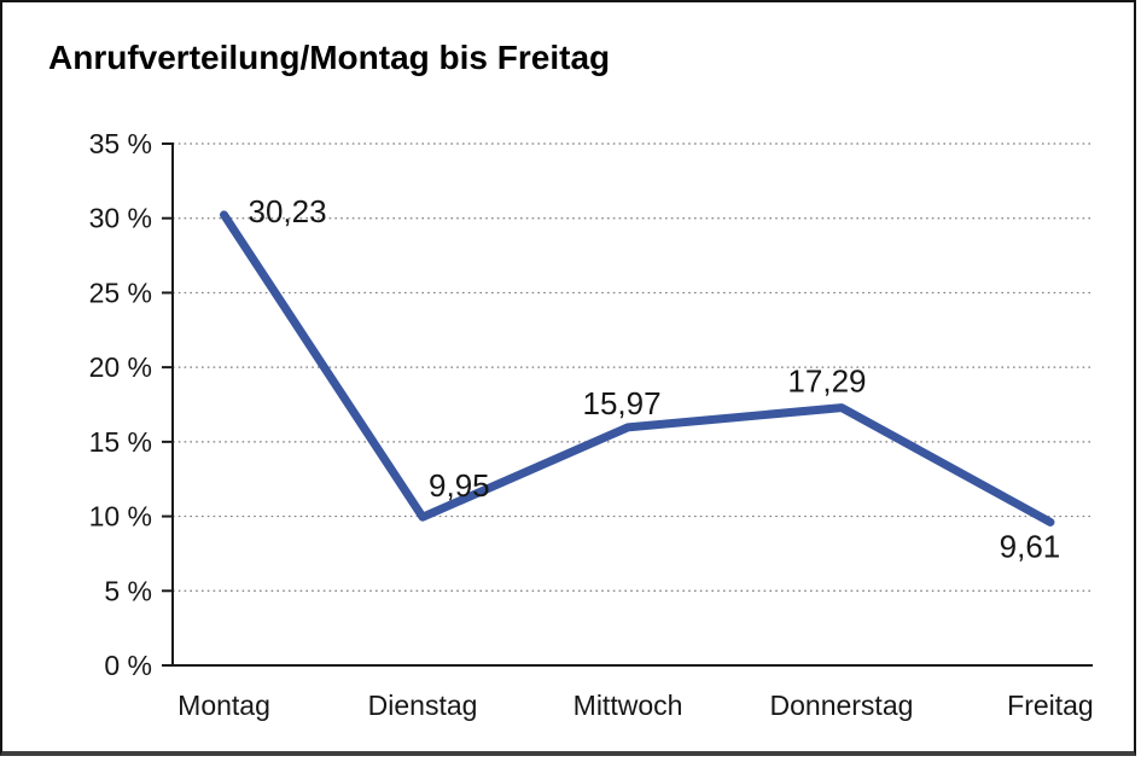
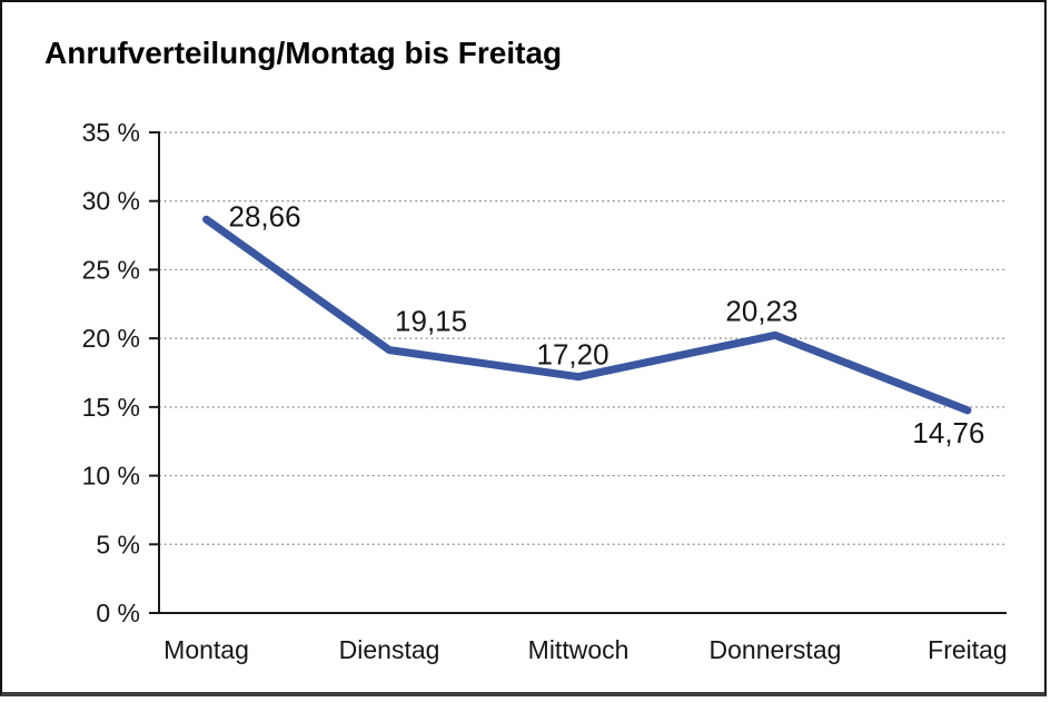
Montag: 30,23 -> 28,66
Dienstag: 9,95 -> 19,15
Mittwoch: 15,97 -> 17,20
Donnerstag: 17,29 -> 20,23
Freitag: 9,61 -> 14,76
